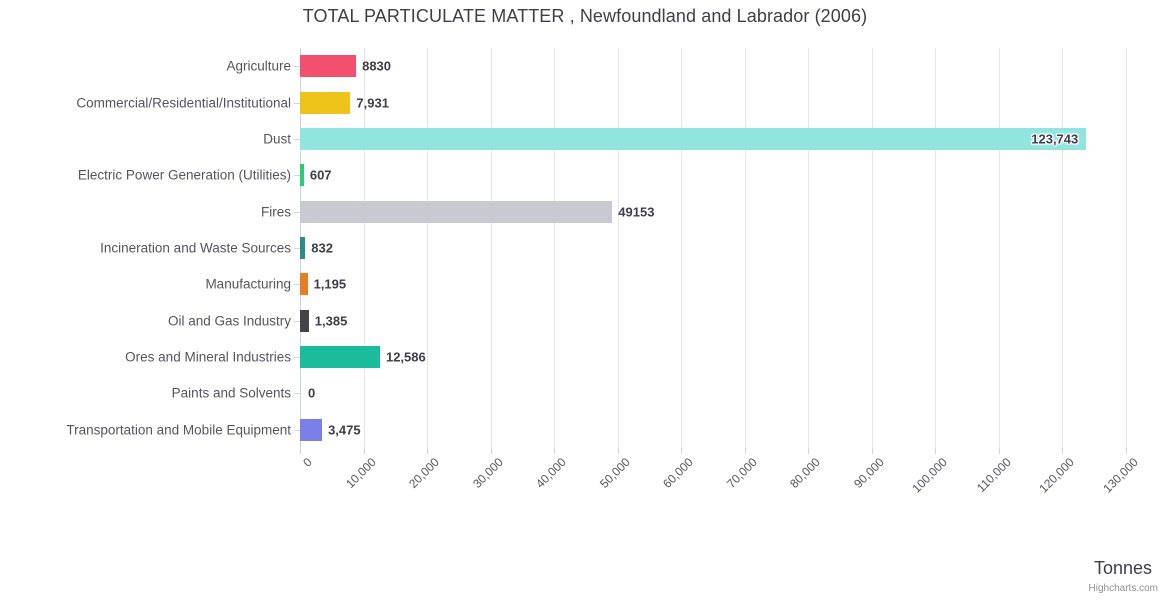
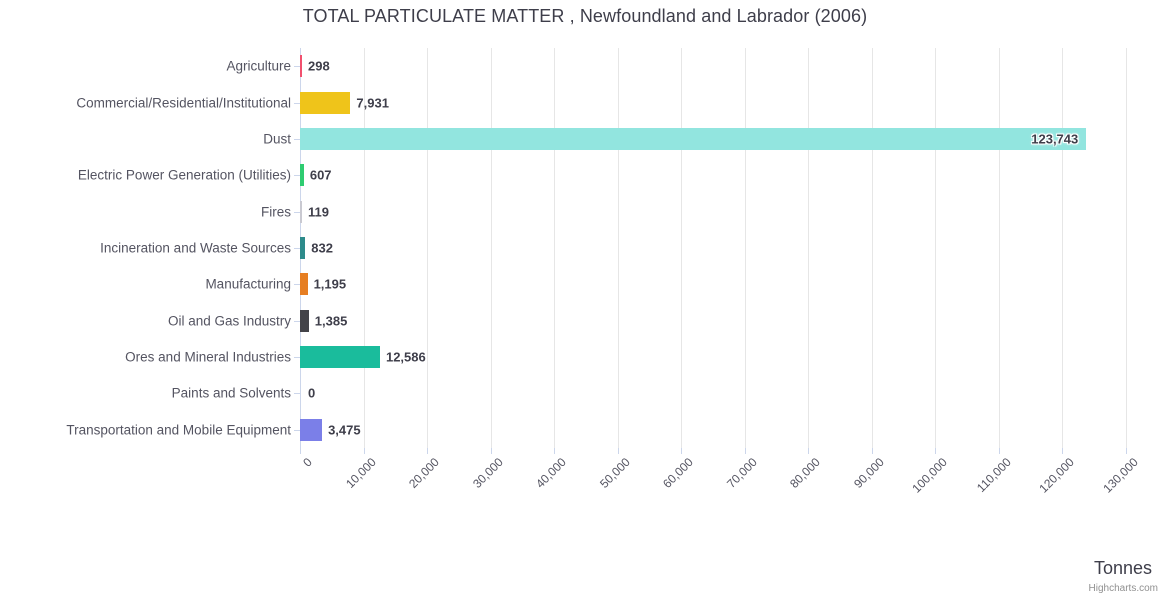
Agriculture: 8830 -> 298
Fires: 49153 -> 119
